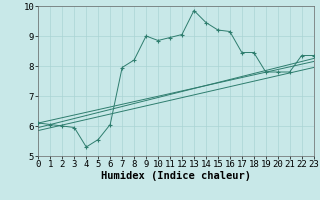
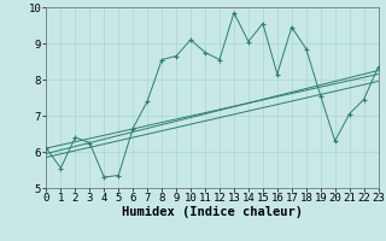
1: 6.05 -> 5.55
2: 6.00 -> 6.40
3: 5.95 -> 6.25
5: 5.55 -> 5.35
6: 6.05 -> 6.65
7: 7.95 -> 7.40
8: 8.20 -> 8.55
9: 9.00 -> 8.65
10: 8.85 -> 9.10
11: 8.95 -> 8.75
12: 9.05 -> 8.55
14: 9.45 -> 9.05
15: 9.20 -> 9.55
16: 9.15 -> 8.15
17: 8.45 -> 9.45
18: 8.45 -> 8.85
19: 7.80 -> 7.55
20: 7.80 -> 6.30
21: 7.80 -> 7.05
22: 8.35 -> 7.45
